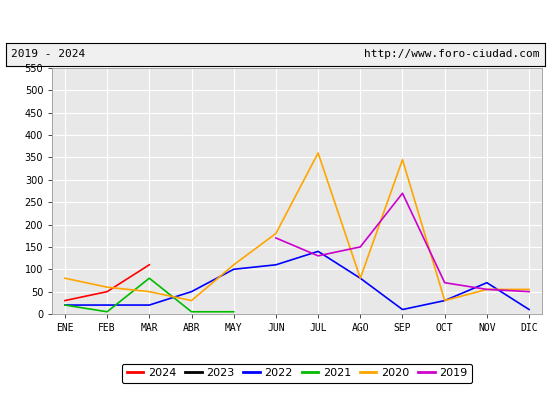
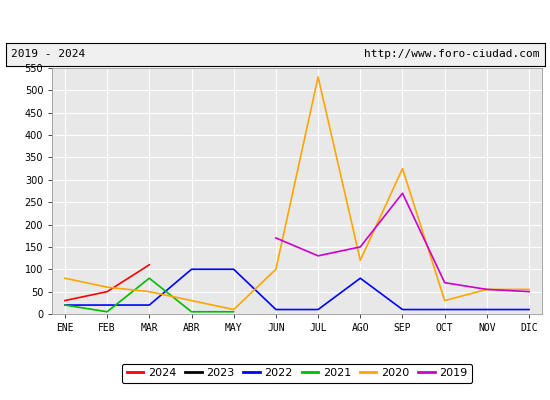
2022/ABR: 50 -> 100
2020/MAY: 110 -> 10
2022/JUN: 110 -> 10
2020/JUN: 180 -> 100
2022/JUL: 140 -> 10
2020/JUL: 360 -> 530
2020/AGO: 80 -> 120
2020/SEP: 345 -> 325
2022/OCT: 30 -> 10
2022/NOV: 70 -> 10
